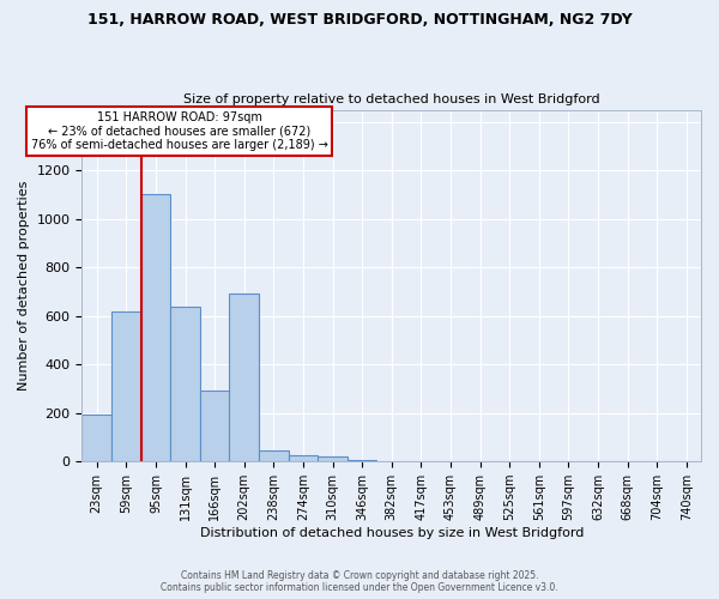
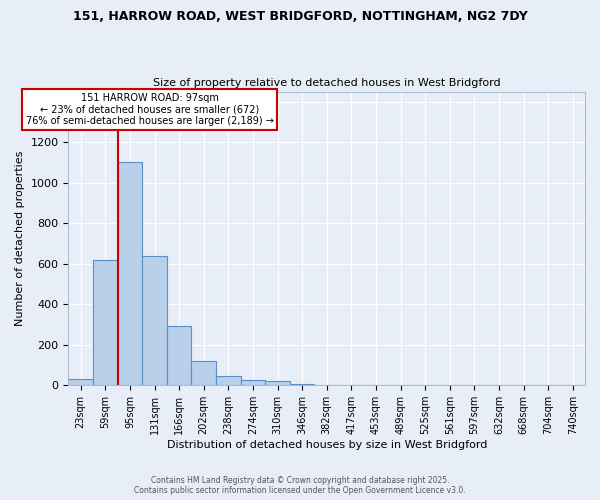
23sqm: 195 -> 30
202sqm: 690 -> 120
